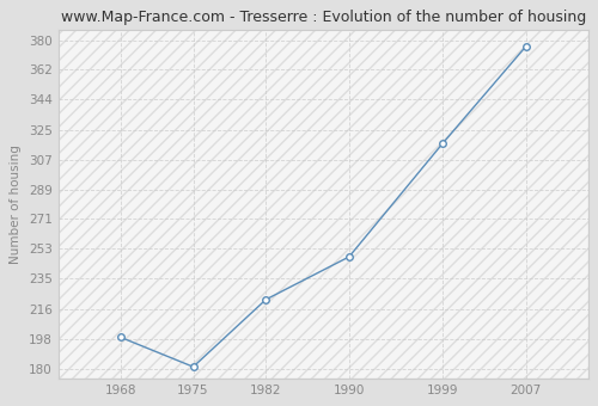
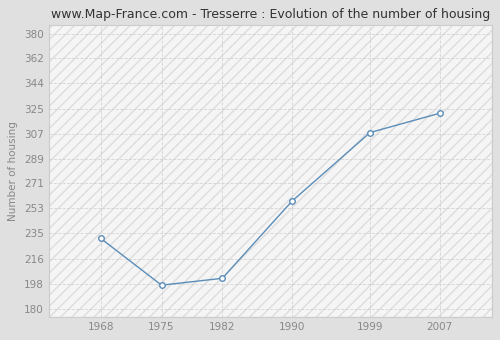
1968: 199 -> 231
1975: 181 -> 197
1982: 222 -> 202
1990: 248 -> 258
1999: 317 -> 308
2007: 376 -> 322
